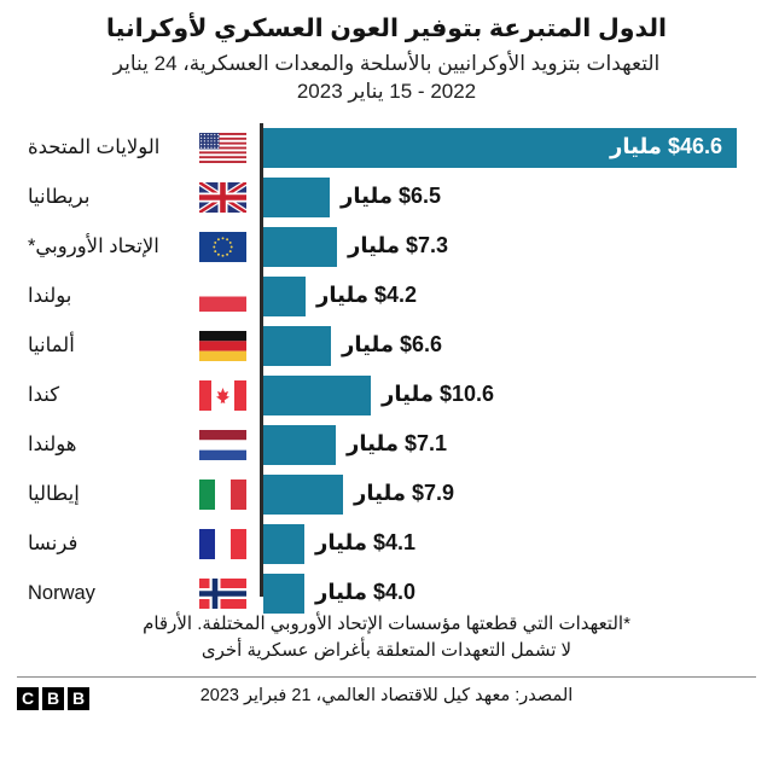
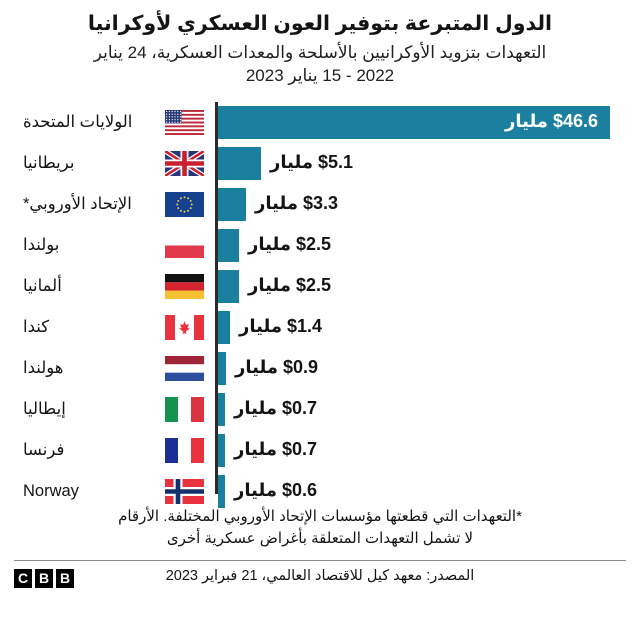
بريطانيا: $6.5 -> $5.1
الإتحاد الأوروبي*: $7.3 -> $3.3
بولندا: $4.2 -> $2.5
ألمانيا: $6.6 -> $2.5
كندا: $10.6 -> $1.4
هولندا: $7.1 -> $0.9
إيطاليا: $7.9 -> $0.7
فرنسا: $4.1 -> $0.7
Norway: $4.0 -> $0.6
